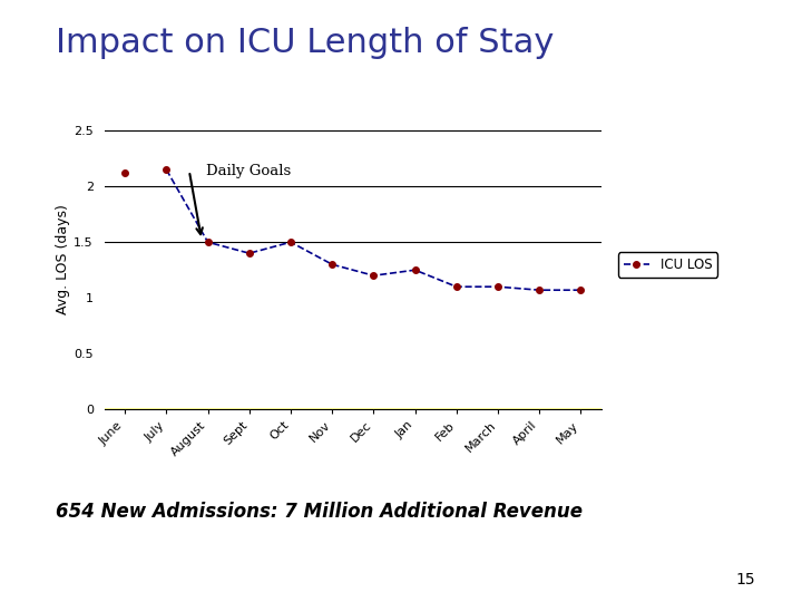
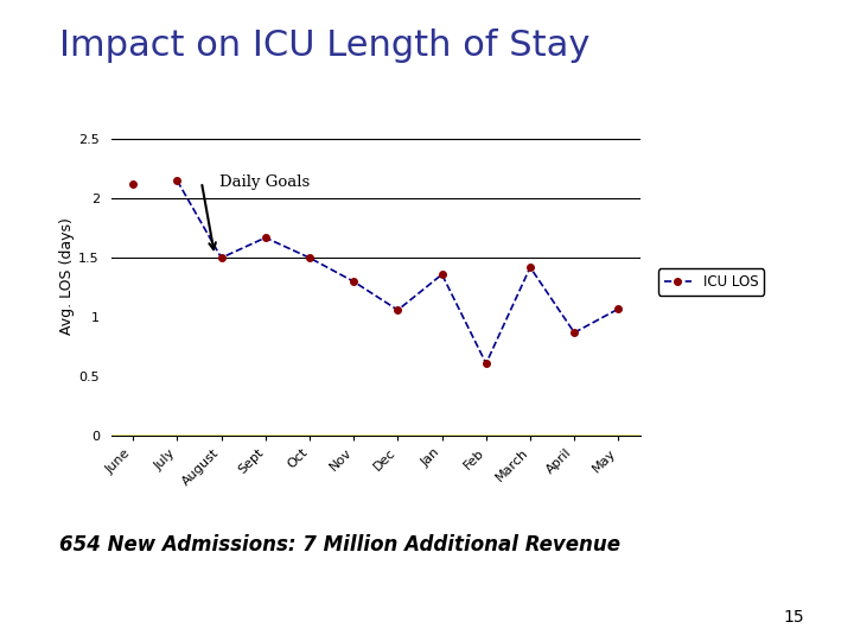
Sept: 1.40 -> 1.67
Dec: 1.20 -> 1.06
Jan: 1.25 -> 1.36
Feb: 1.10 -> 0.61
March: 1.10 -> 1.42
April: 1.07 -> 0.87
